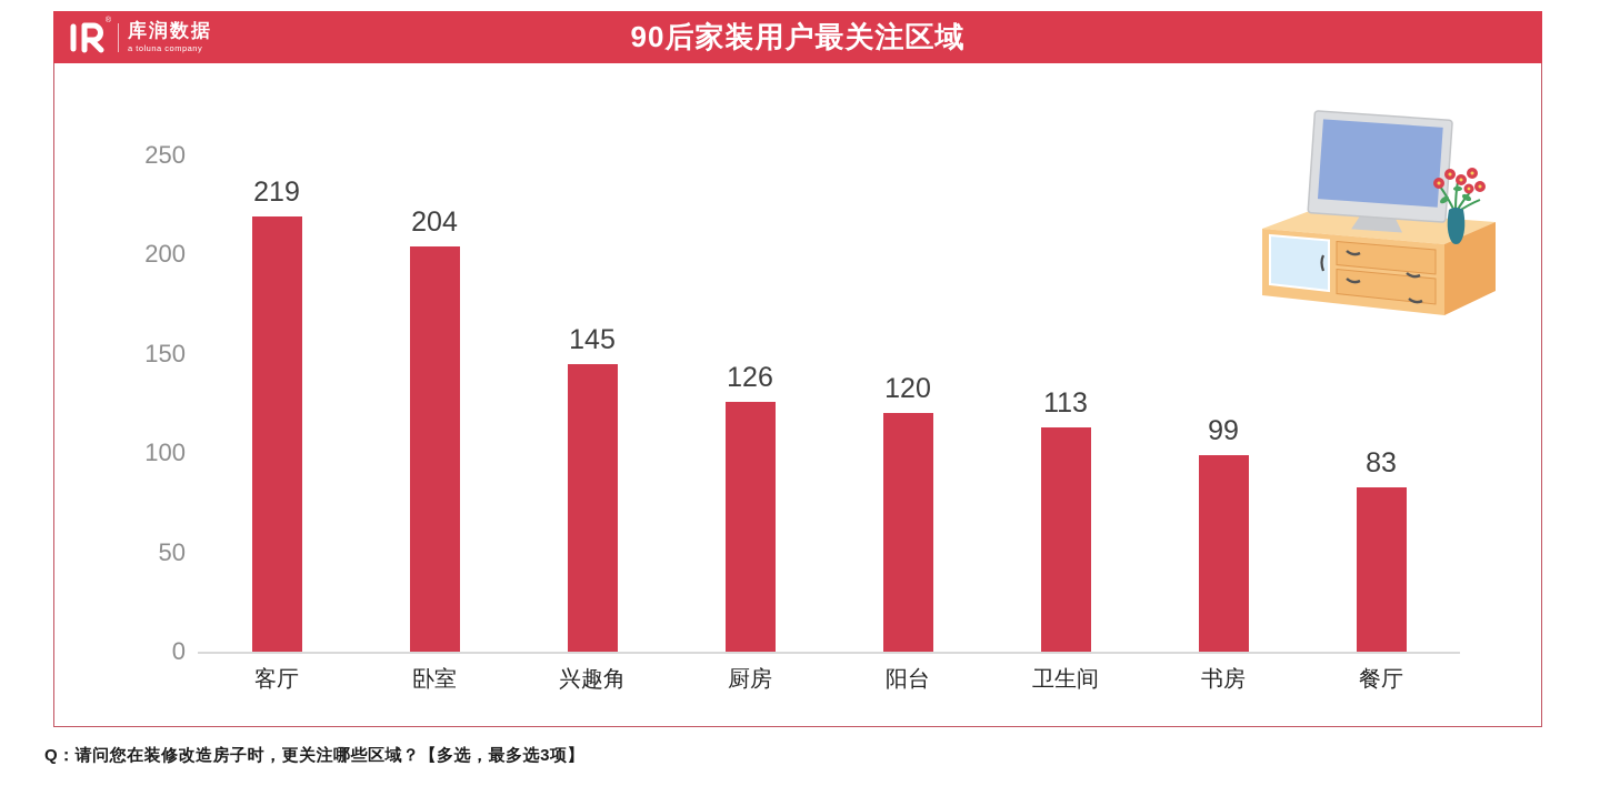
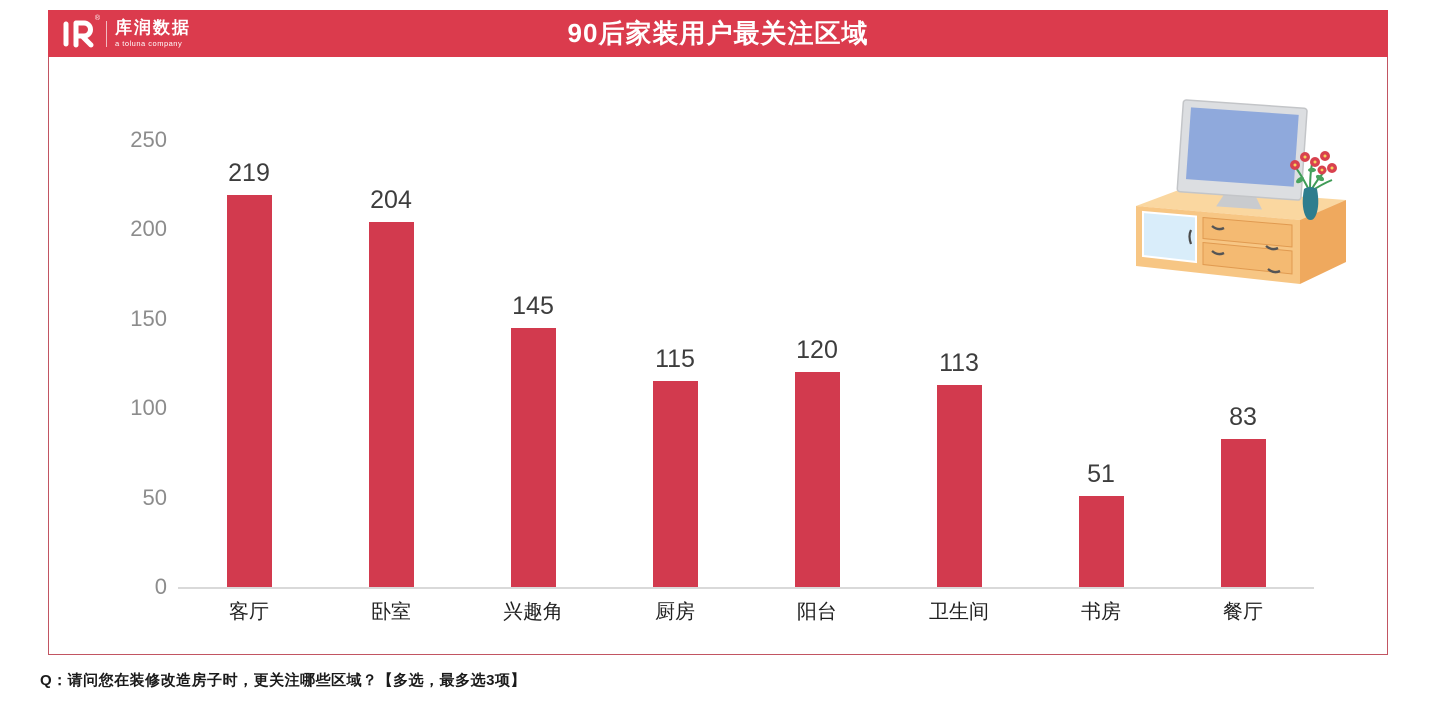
厨房: 126 -> 115
书房: 99 -> 51
